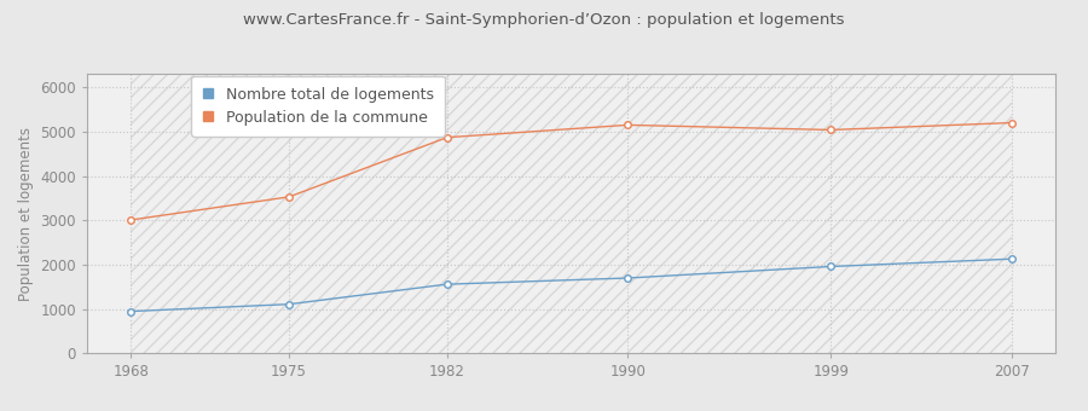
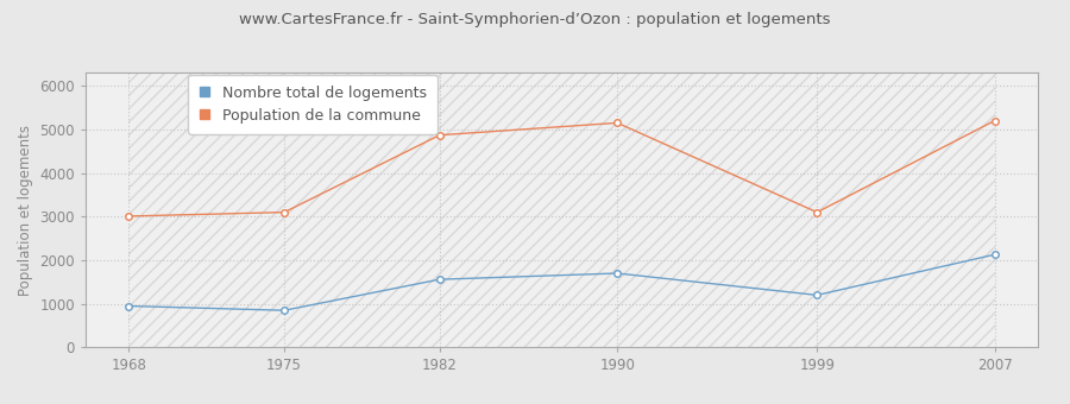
Nombre total de logements/1975: 1110 -> 850
Population de la commune/1975: 3530 -> 3100
Nombre total de logements/1999: 1960 -> 1200
Population de la commune/1999: 5040 -> 3100
